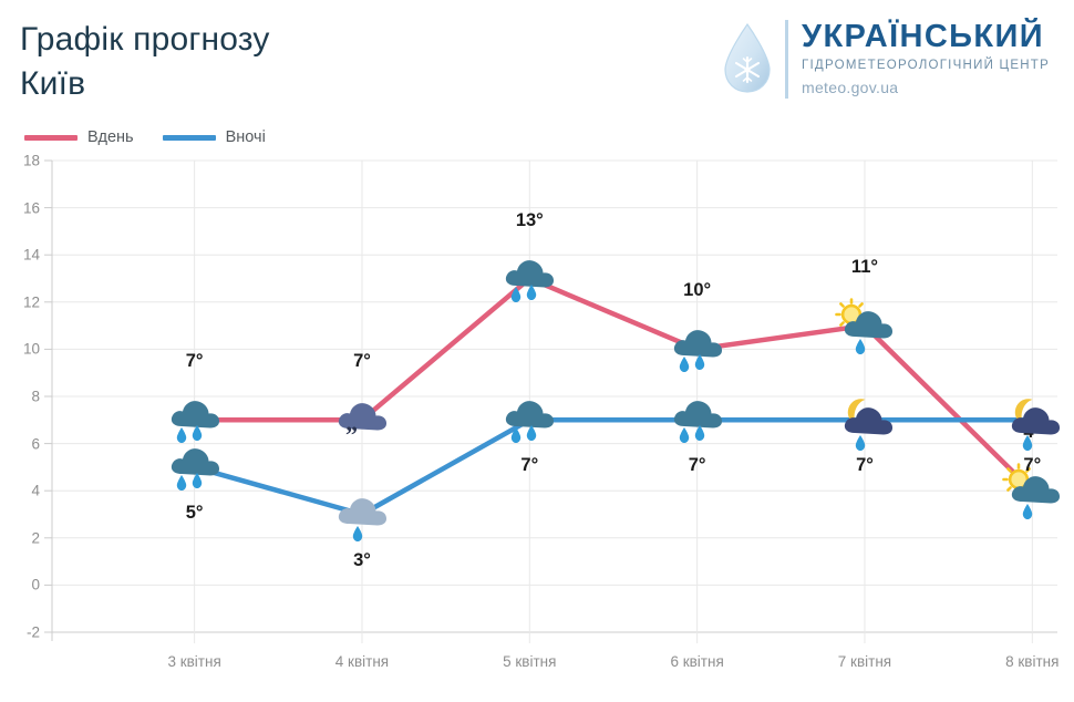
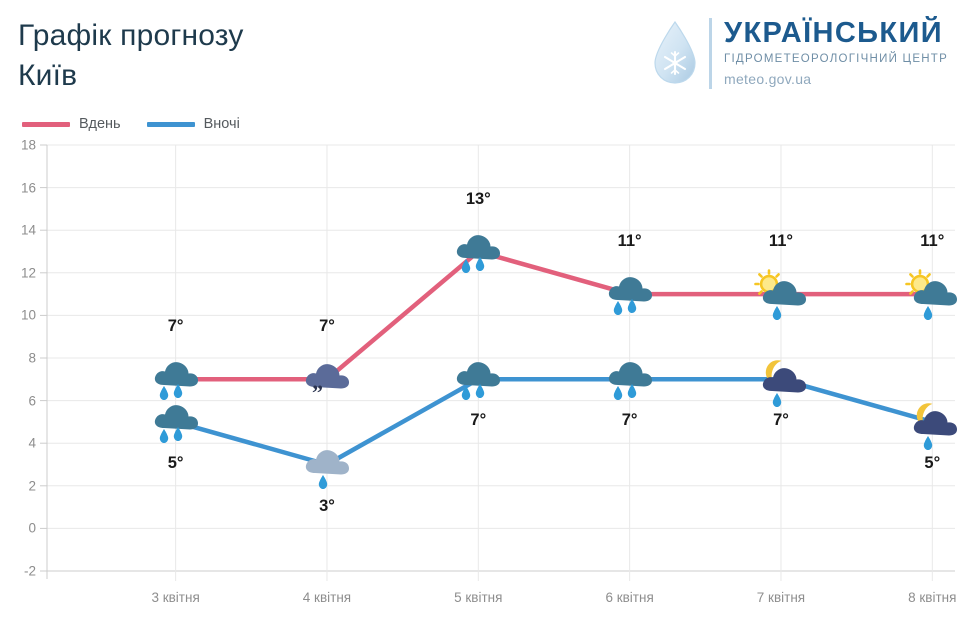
Вдень/6 квітня: 10° -> 11°
Вдень/8 квітня: 4° -> 11°
Вночі/8 квітня: 7° -> 5°
